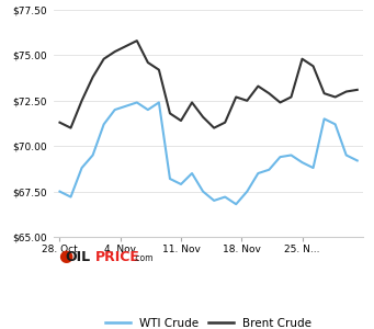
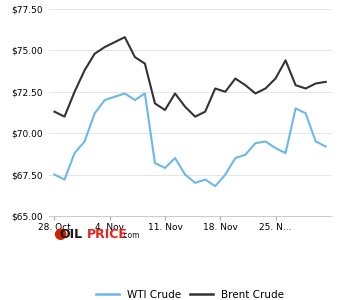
Brent Crude/25. N...: $74.8 -> $73.3
